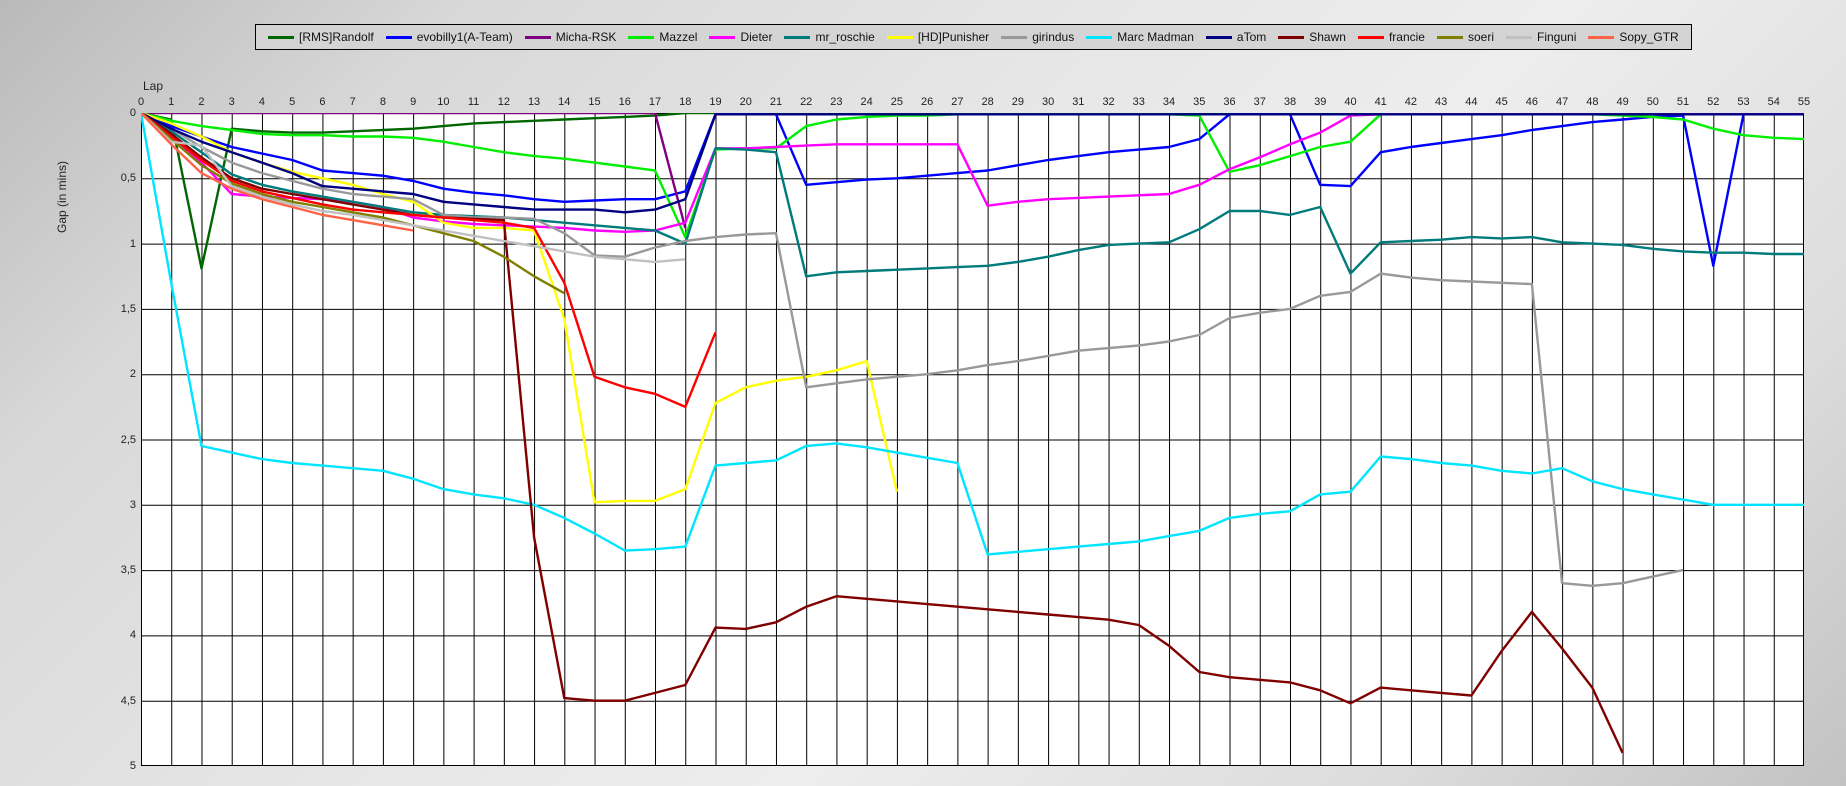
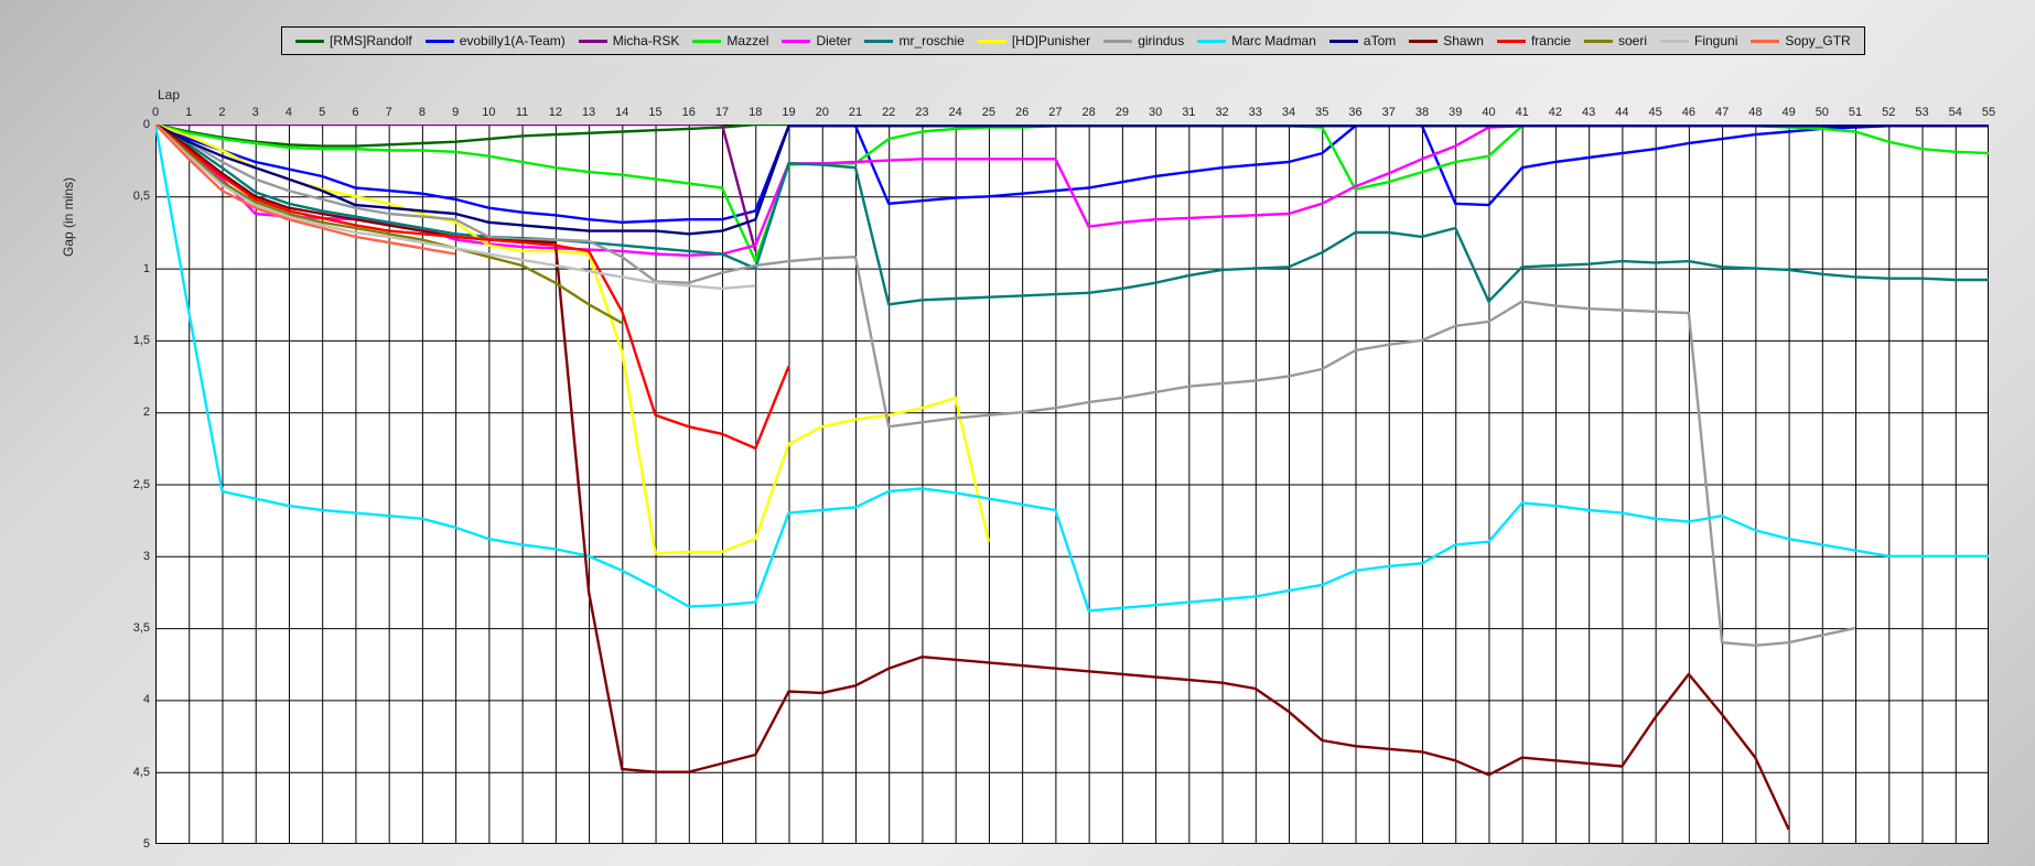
[RMS]Randolf/2: 1,19 -> 0,09
Finguni/2: 0,25 -> 0,42
evobilly1(A-Team)/52: 1,17 -> 0,01
